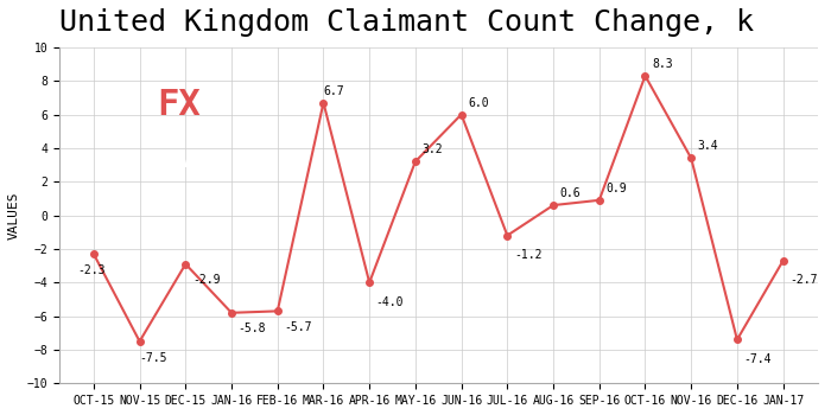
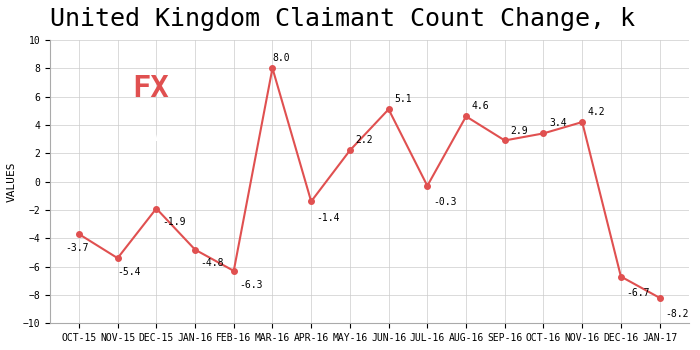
OCT-15: -2.3 -> -3.7
NOV-15: -7.5 -> -5.4
DEC-15: -2.9 -> -1.9
JAN-16: -5.8 -> -4.8
FEB-16: -5.7 -> -6.3
MAR-16: 6.7 -> 8.0
APR-16: -4.0 -> -1.4
MAY-16: 3.2 -> 2.2
JUN-16: 6.0 -> 5.1
JUL-16: -1.2 -> -0.3
AUG-16: 0.6 -> 4.6
SEP-16: 0.9 -> 2.9
OCT-16: 8.3 -> 3.4
NOV-16: 3.4 -> 4.2
DEC-16: -7.4 -> -6.7
JAN-17: -2.7 -> -8.2
